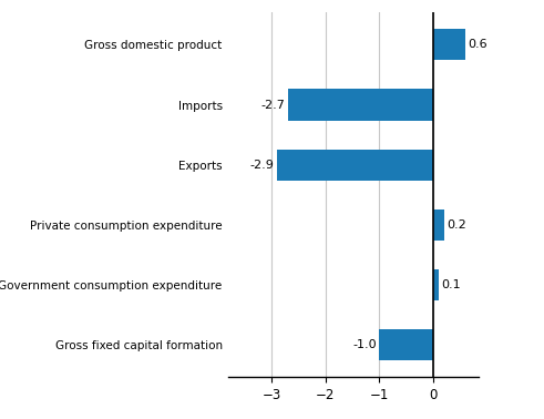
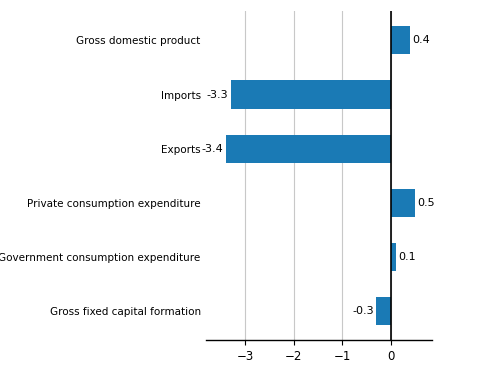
Gross domestic product: 0.6 -> 0.4
Imports: -2.7 -> -3.3
Exports: -2.9 -> -3.4
Private consumption expenditure: 0.2 -> 0.5
Gross fixed capital formation: -1.0 -> -0.3
